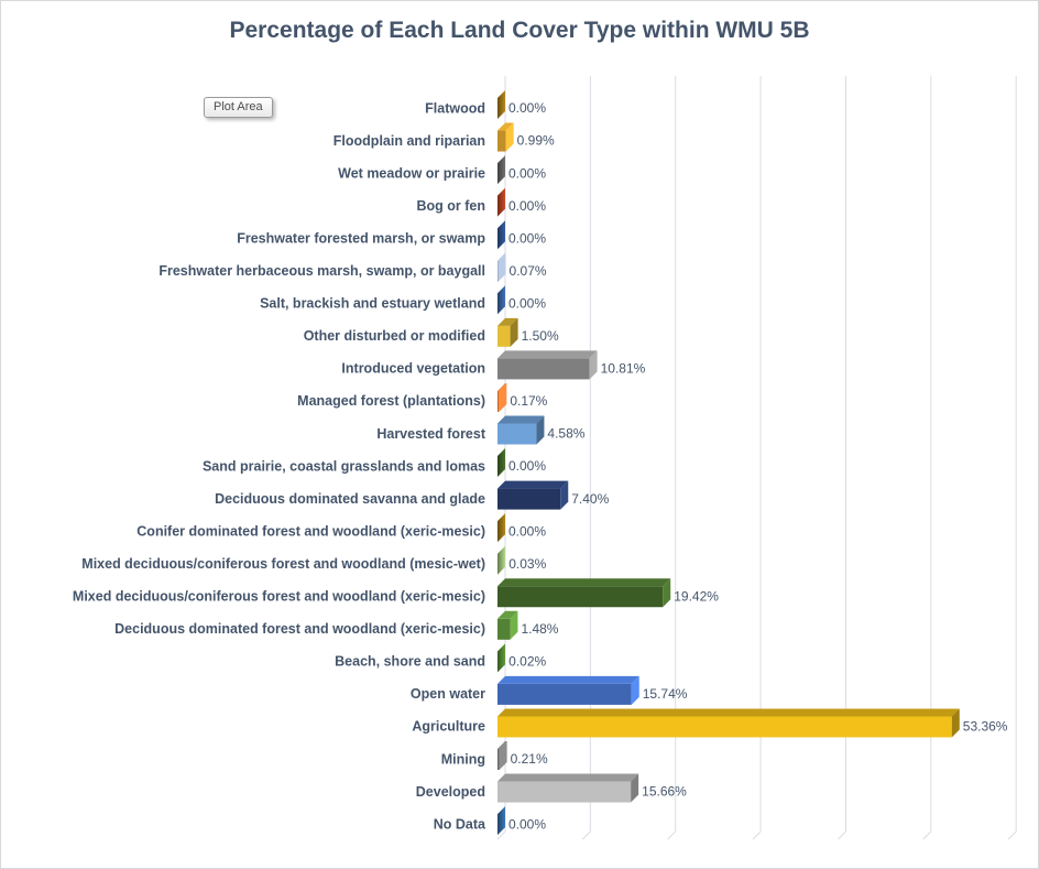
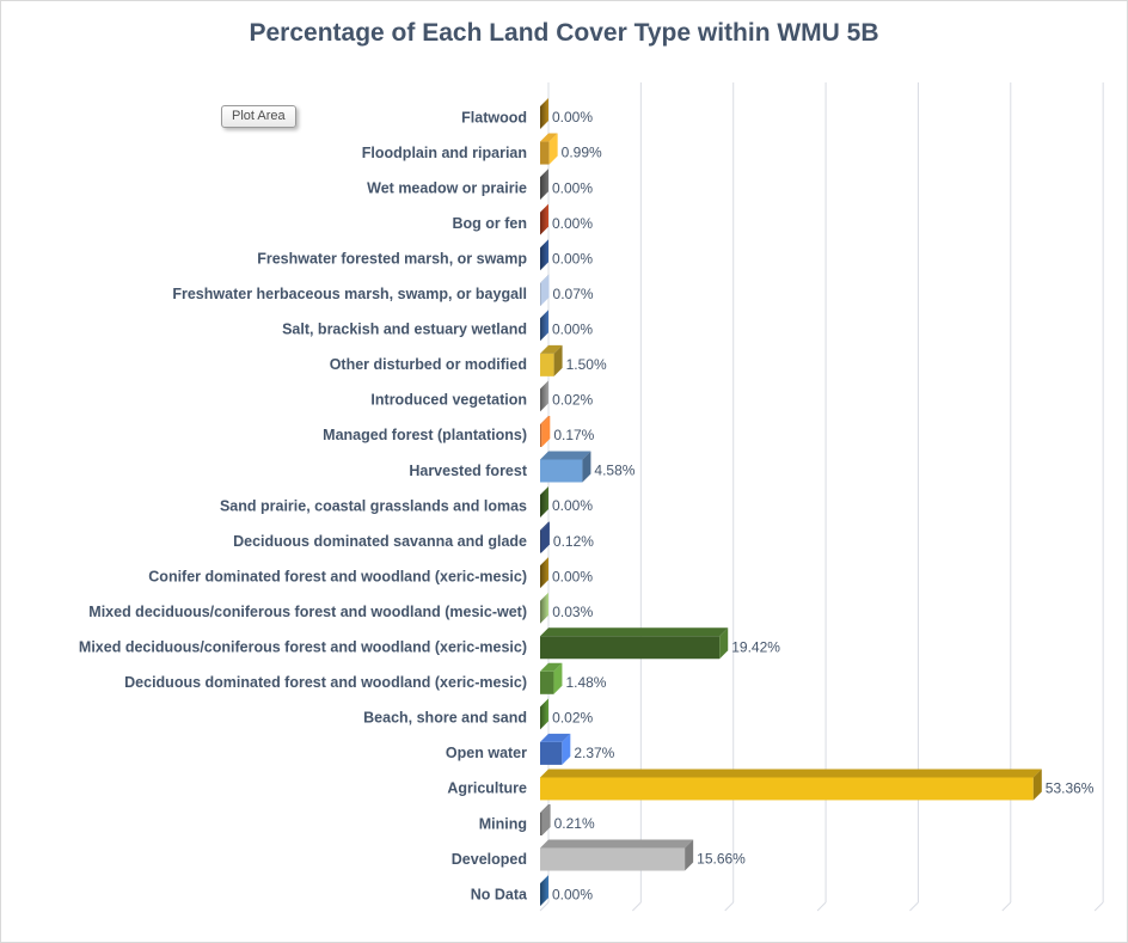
Introduced vegetation: 10.81% -> 0.02%
Deciduous dominated savanna and glade: 7.40% -> 0.12%
Open water: 15.74% -> 2.37%
